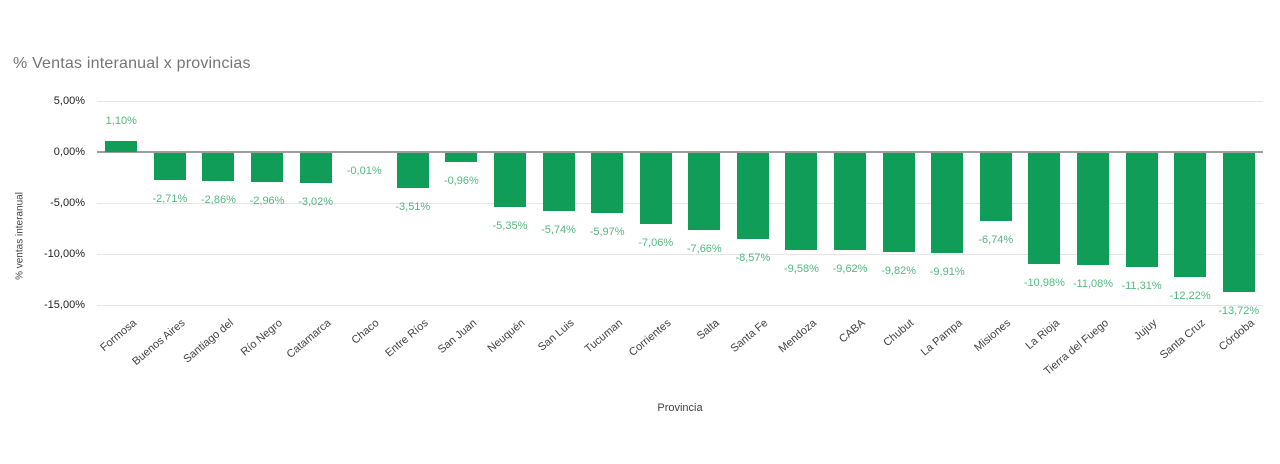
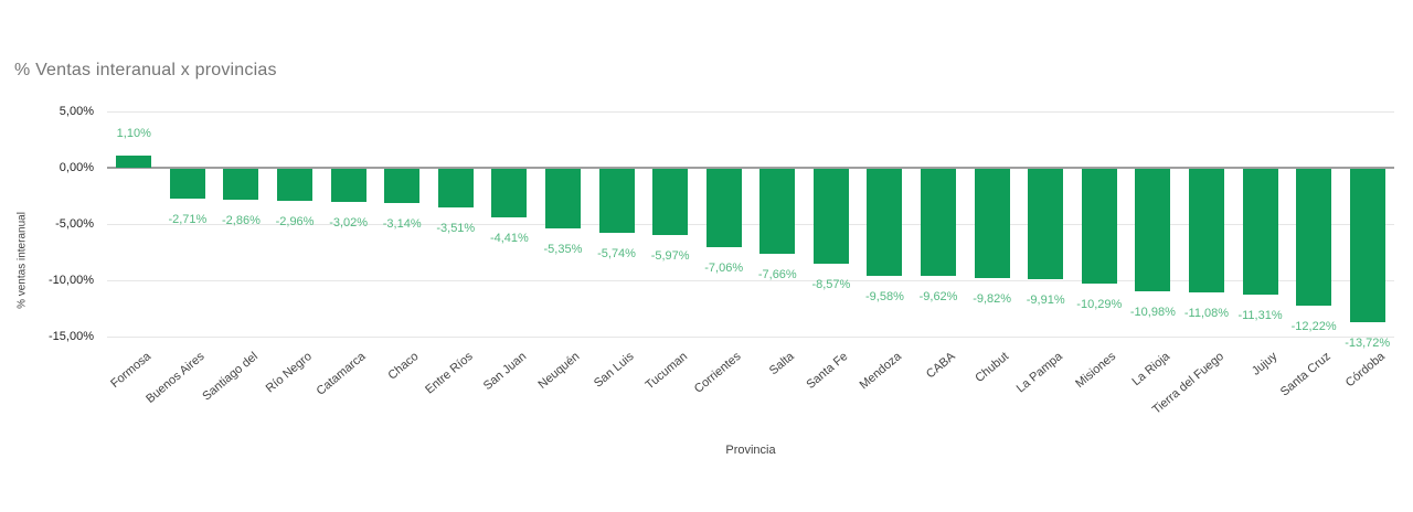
Chaco: -0,01% -> -3,14%
San Juan: -0,96% -> -4,41%
Misiones: -6,74% -> -10,29%
